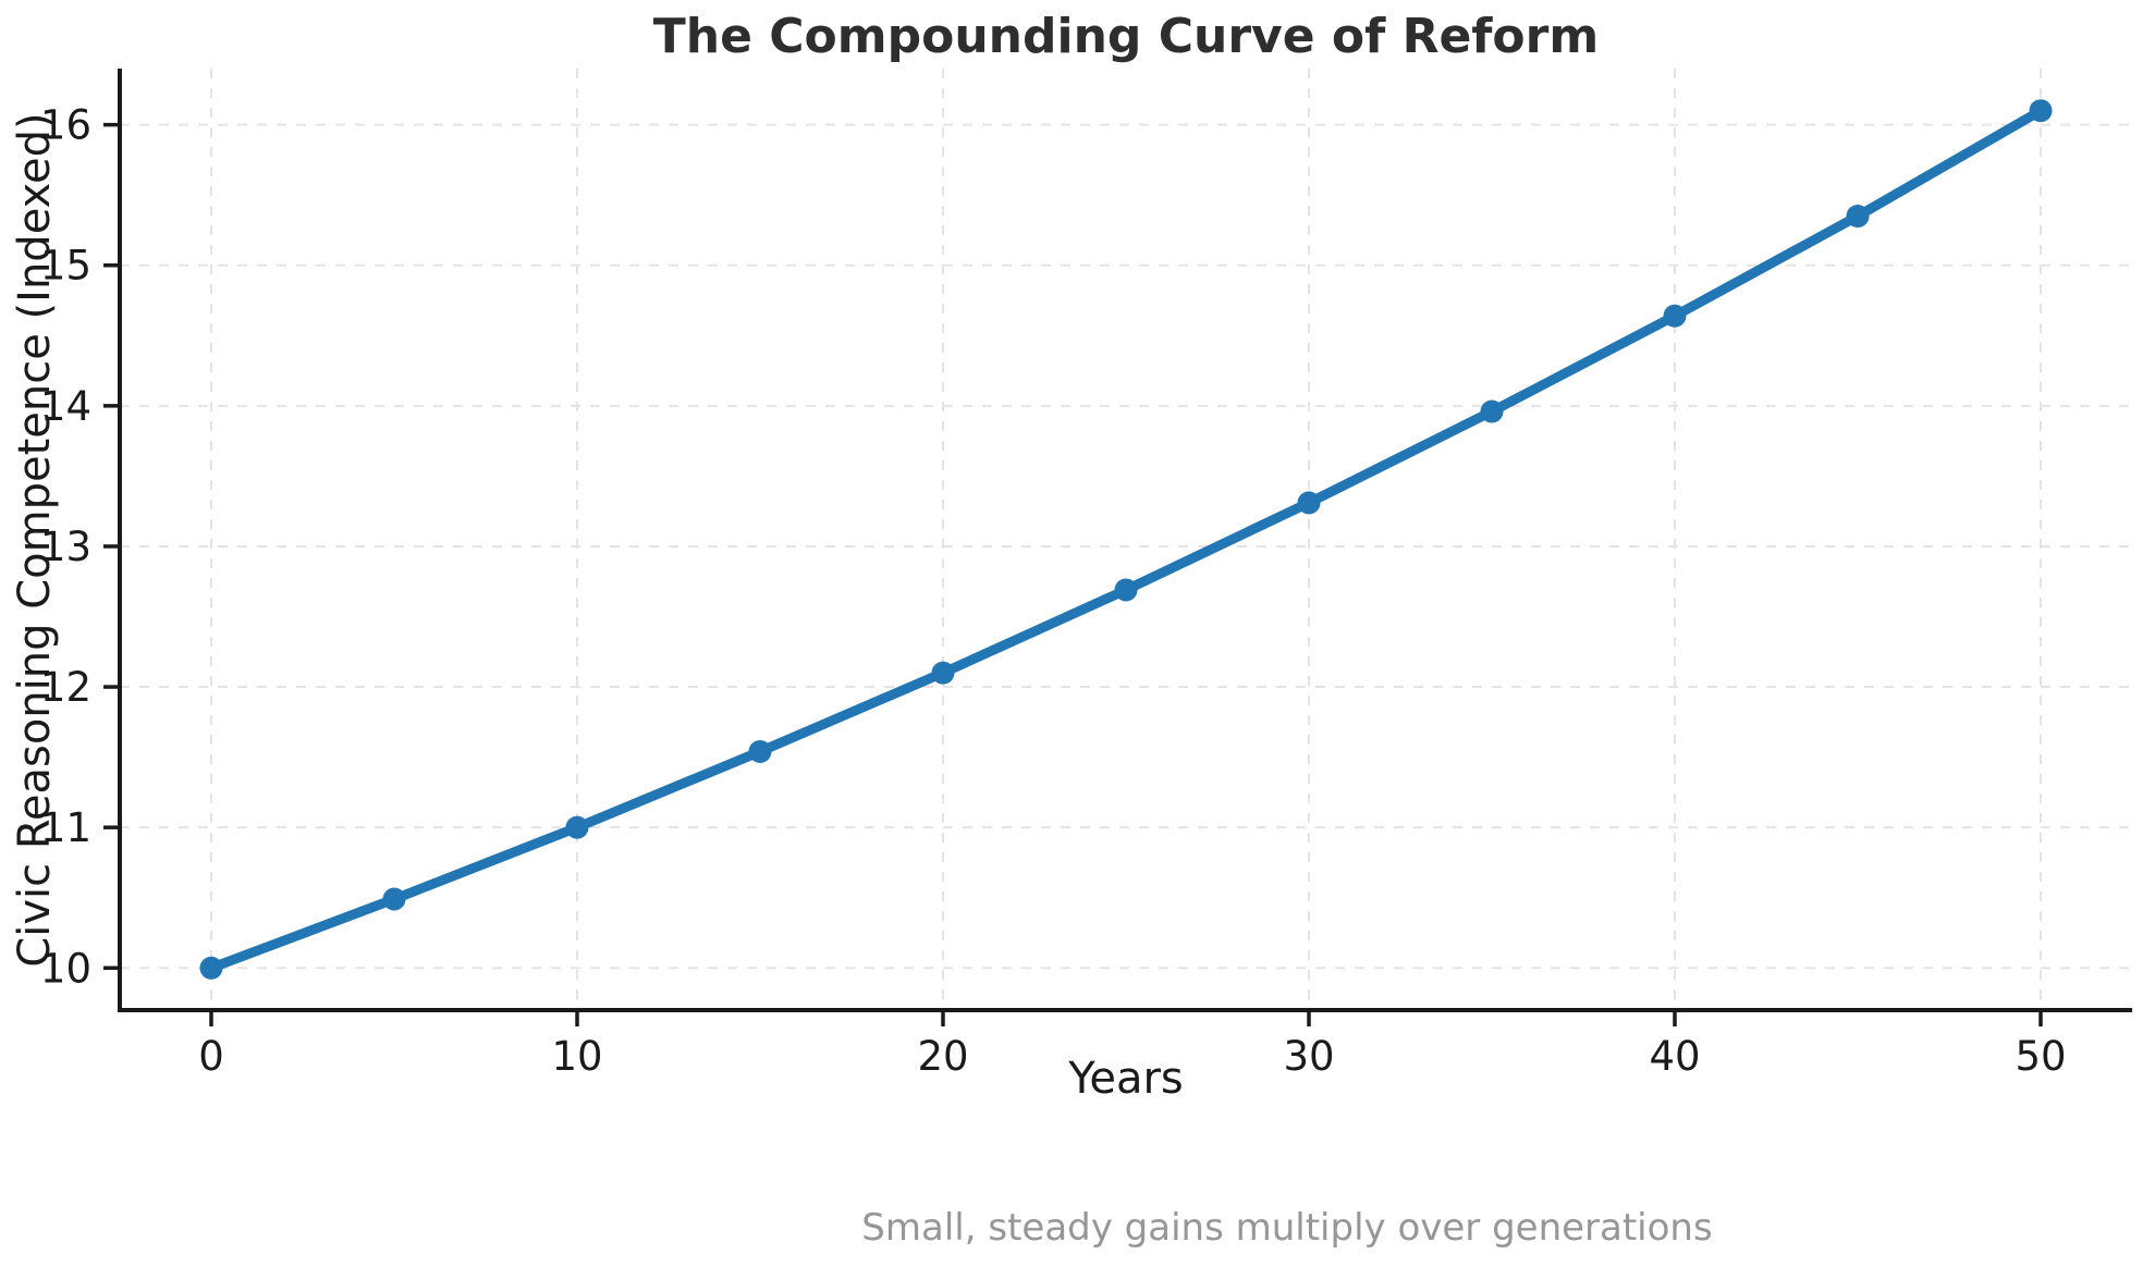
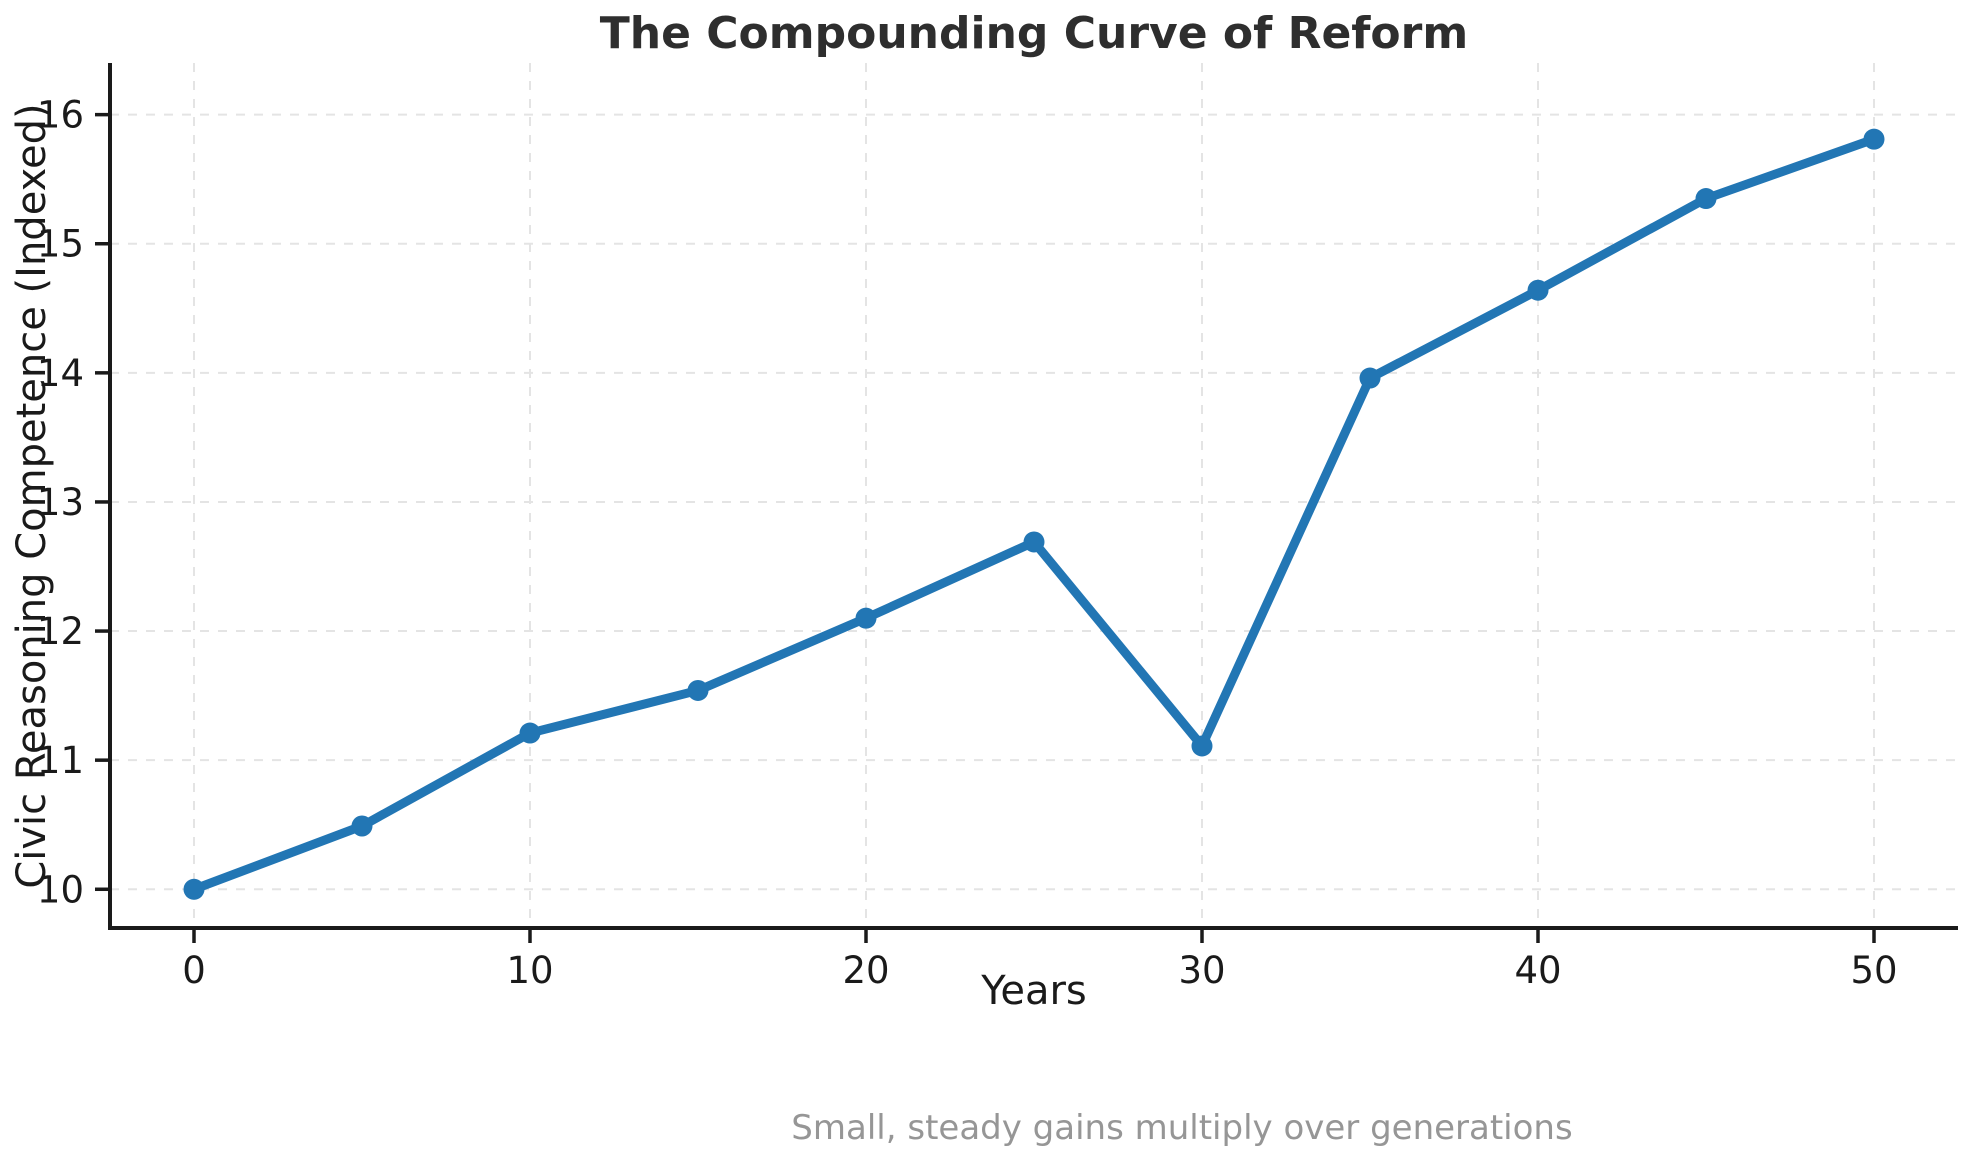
10: 11.00 -> 11.21
30: 13.31 -> 11.11
50: 16.10 -> 15.81
